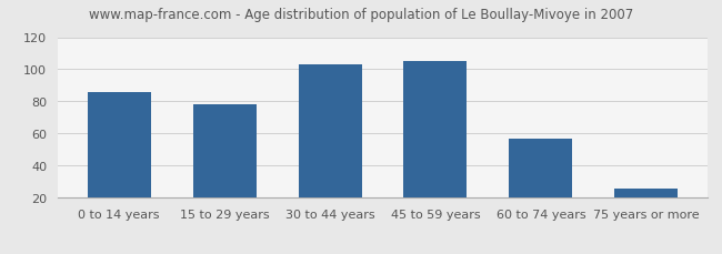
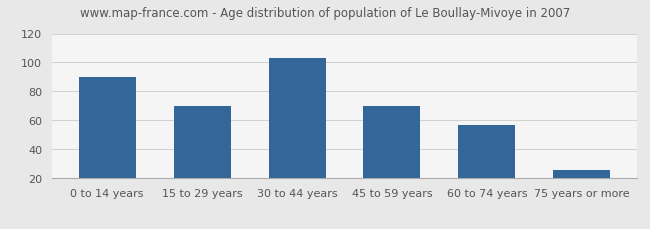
0 to 14 years: 86 -> 90
15 to 29 years: 78 -> 70
45 to 59 years: 105 -> 70
